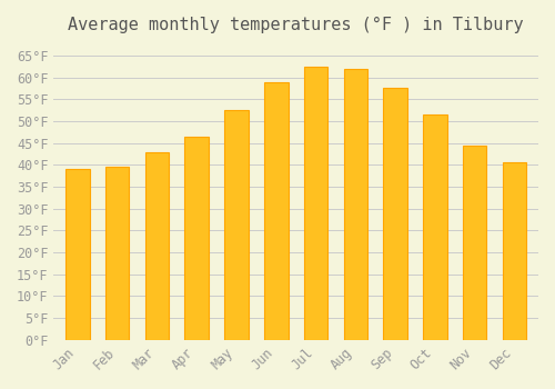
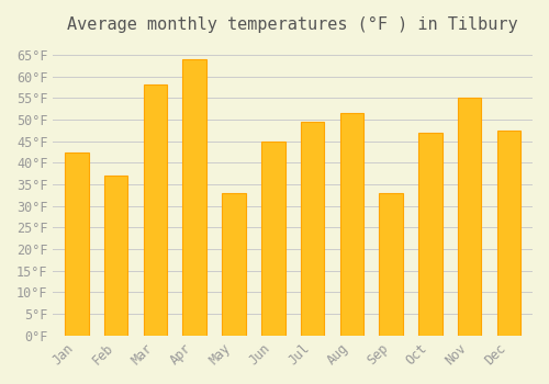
Jan: 39.0°F -> 42.5°F
Feb: 39.5°F -> 37.0°F
Mar: 43.0°F -> 58.0°F
Apr: 46.5°F -> 64.0°F
May: 52.5°F -> 33.0°F
Jun: 59.0°F -> 45.0°F
Jul: 62.5°F -> 49.5°F
Aug: 62.0°F -> 51.5°F
Sep: 57.5°F -> 33.0°F
Oct: 51.5°F -> 47.0°F
Nov: 44.5°F -> 55.0°F
Dec: 40.5°F -> 47.5°F
